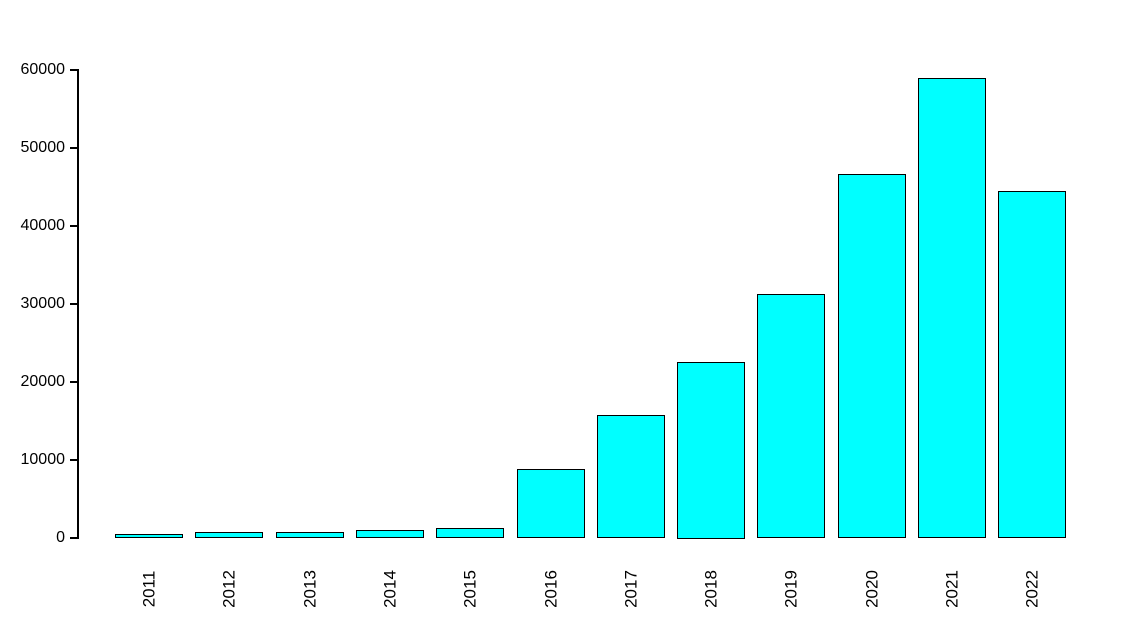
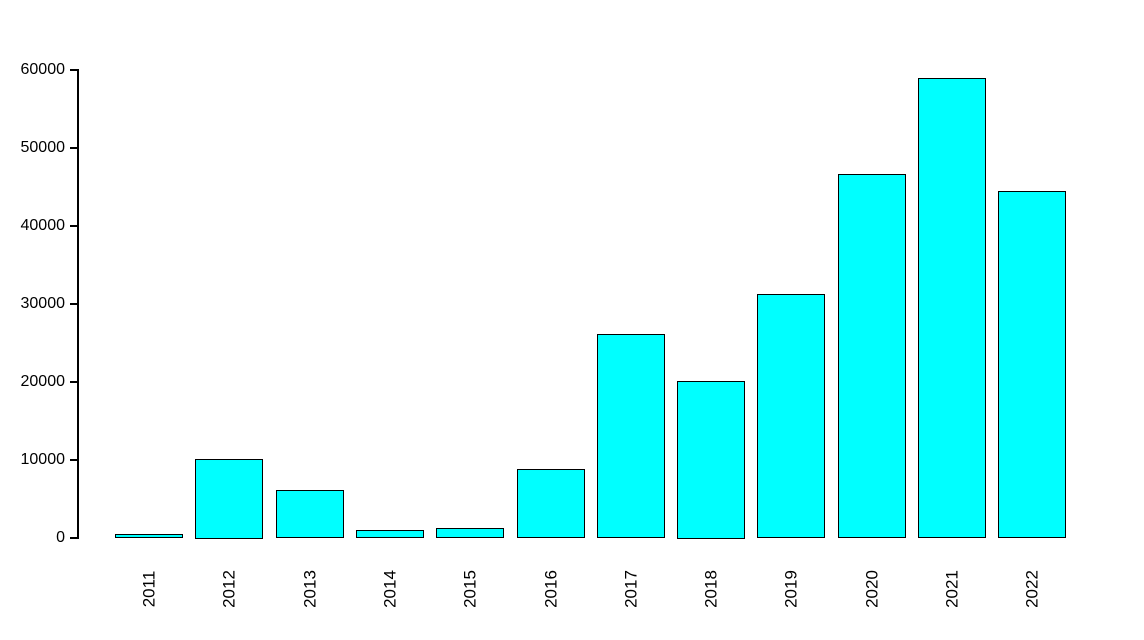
2012: 1000 -> 10000
2013: 1000 -> 6000
2017: 16000 -> 26000
2018: 22000 -> 20000
